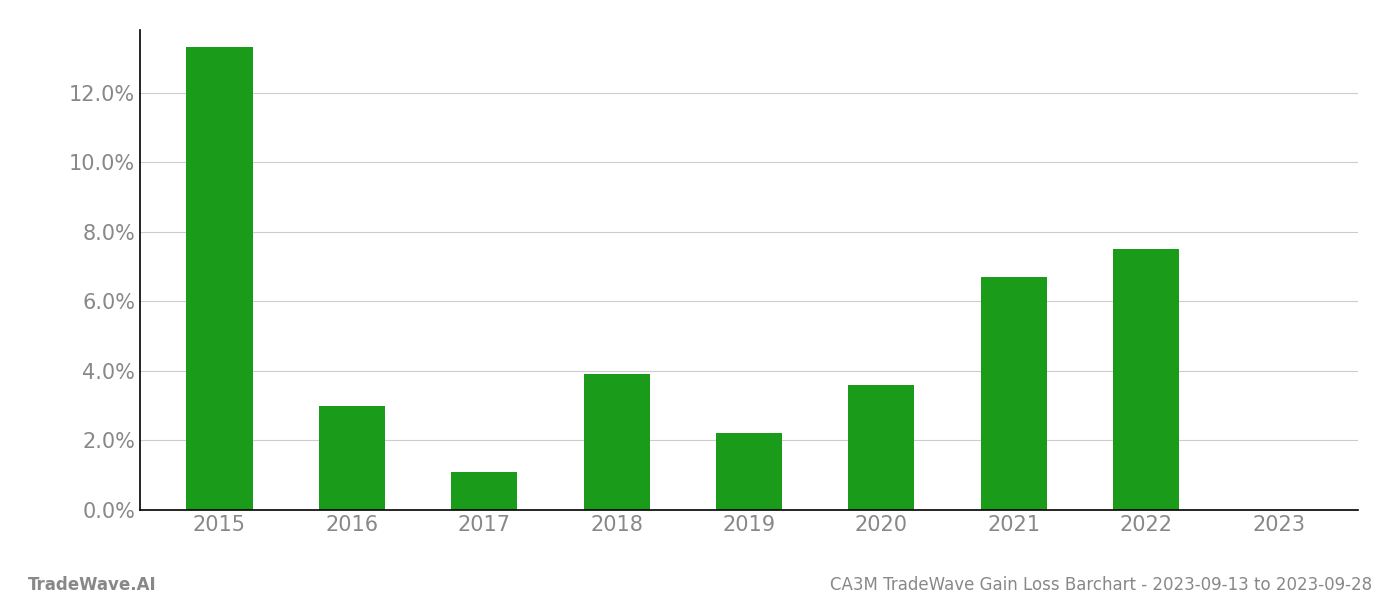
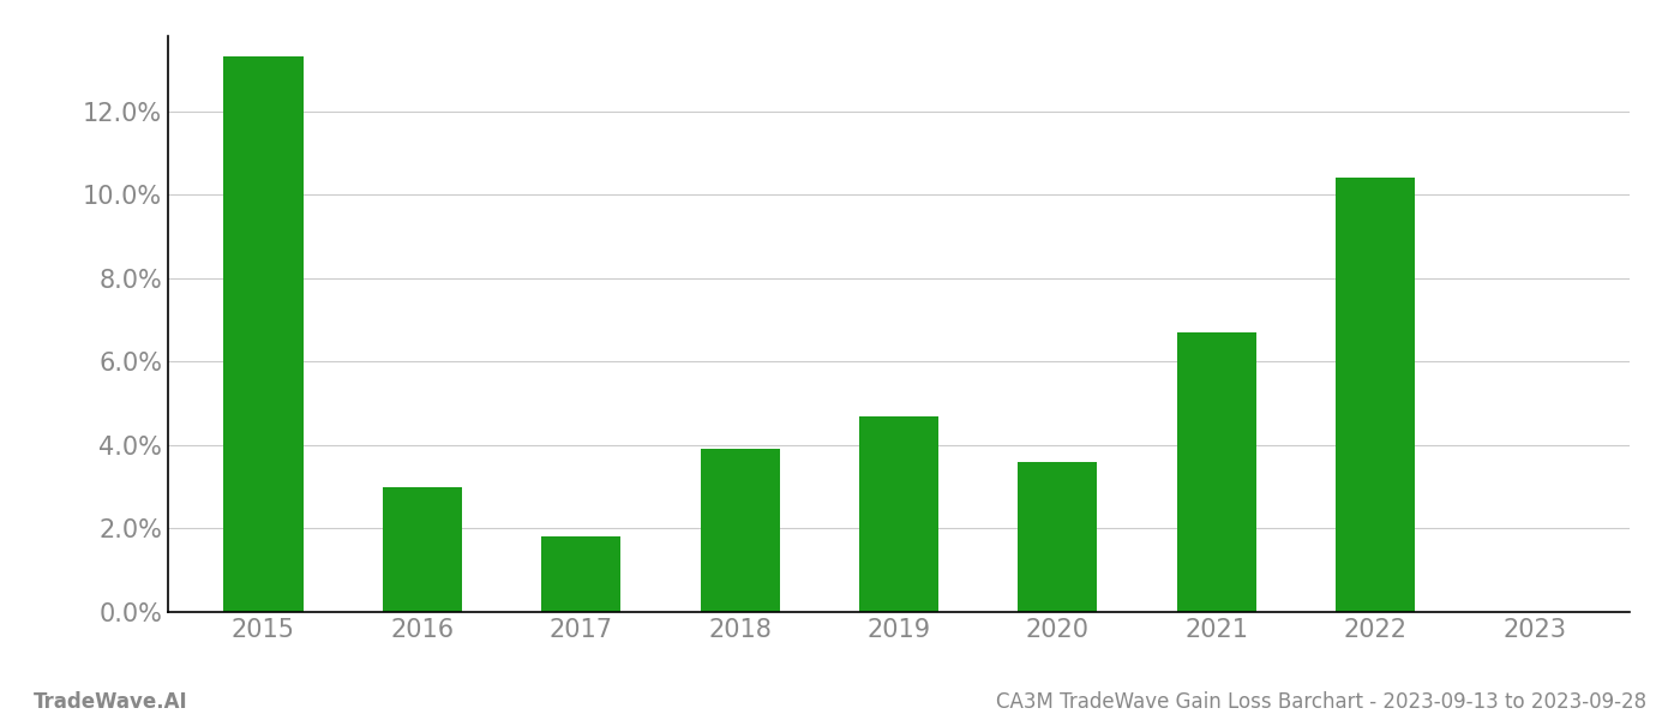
2017: 1.1% -> 1.8%
2019: 2.2% -> 4.7%
2022: 7.5% -> 10.4%
